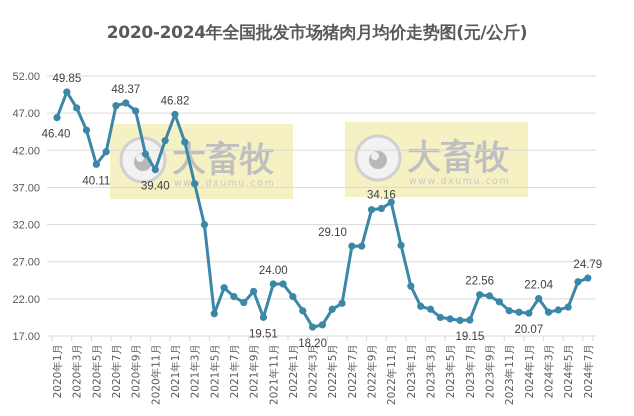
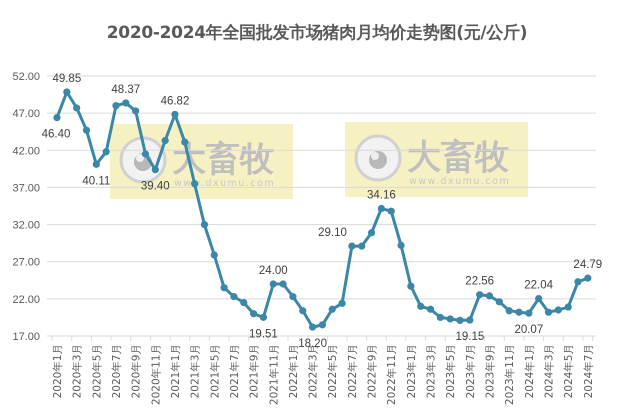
2021年5月: 20 -> 28
2021年9月: 23 -> 20
2022年9月: 34 -> 31
2022年11月: 35 -> 34
